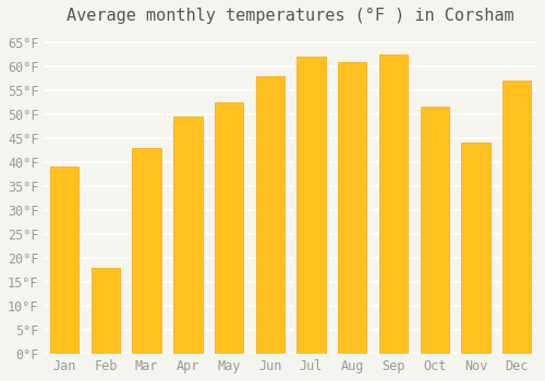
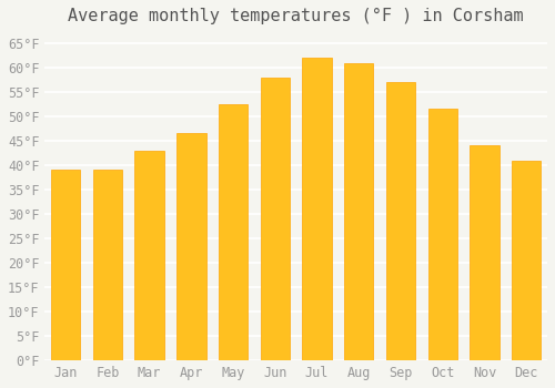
Feb: 18.0°F -> 39.0°F
Apr: 49.5°F -> 46.5°F
Sep: 62.5°F -> 57.0°F
Dec: 57.0°F -> 41.0°F
